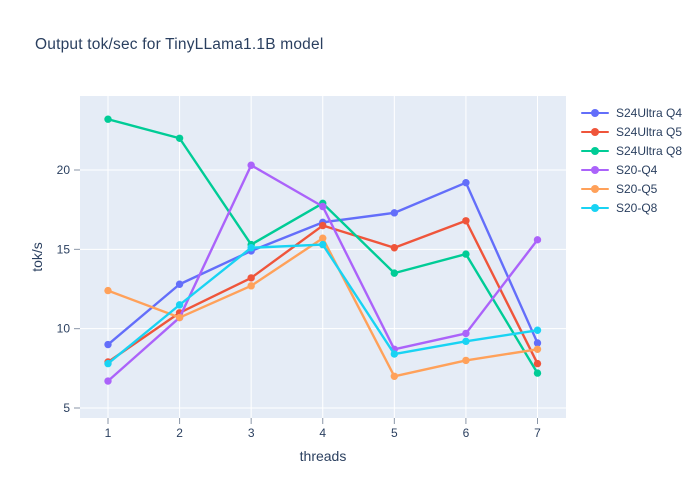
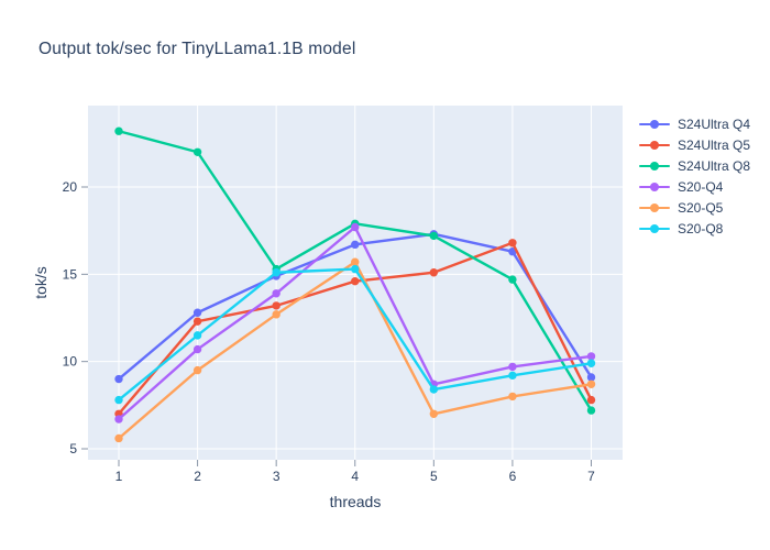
S24Ultra Q5/1: 7.9 -> 7.0
S20-Q5/1: 12.4 -> 5.6
S24Ultra Q5/2: 11.0 -> 12.3
S20-Q5/2: 10.7 -> 9.5
S20-Q4/3: 20.3 -> 13.9
S24Ultra Q5/4: 16.5 -> 14.6
S24Ultra Q8/5: 13.5 -> 17.2
S24Ultra Q4/6: 19.2 -> 16.3
S20-Q4/7: 15.6 -> 10.3
